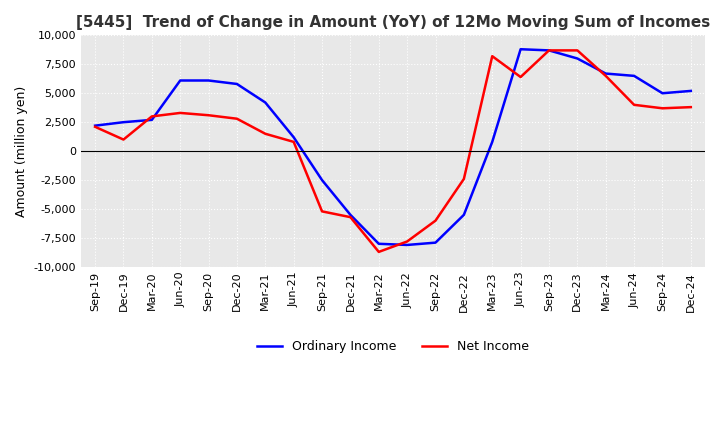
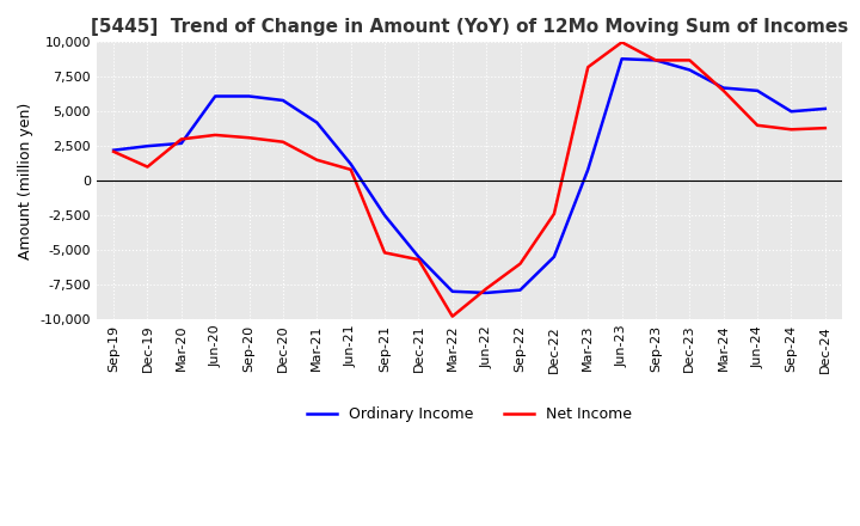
Net Income/Mar-22: -8,700 -> -9,800
Net Income/Jun-23: 6,400 -> 10,000
